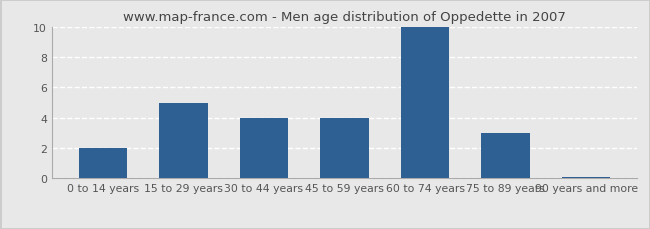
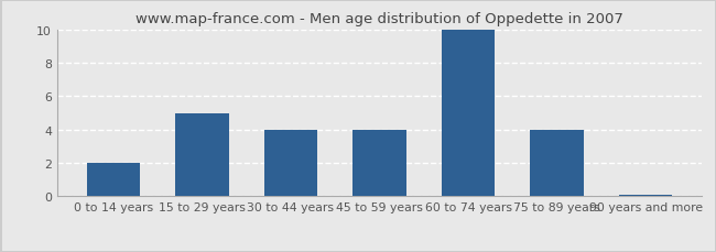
75 to 89 years: 3.0 -> 4.0
